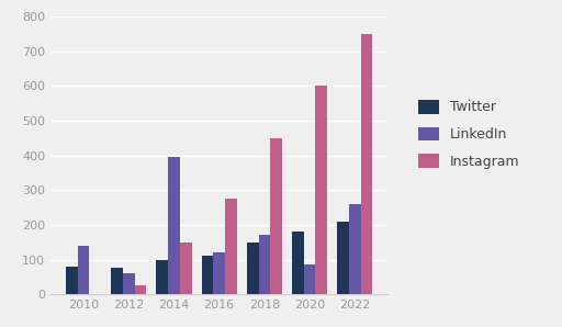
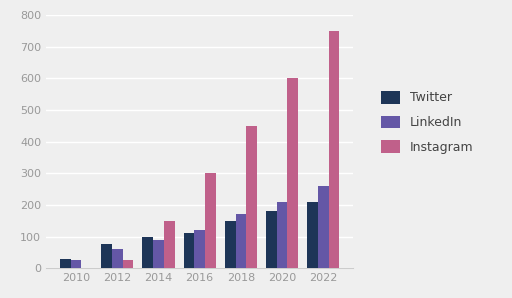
Twitter/2010: 80 -> 30
LinkedIn/2010: 140 -> 25
LinkedIn/2014: 395 -> 90
Instagram/2016: 275 -> 300
LinkedIn/2020: 85 -> 210
